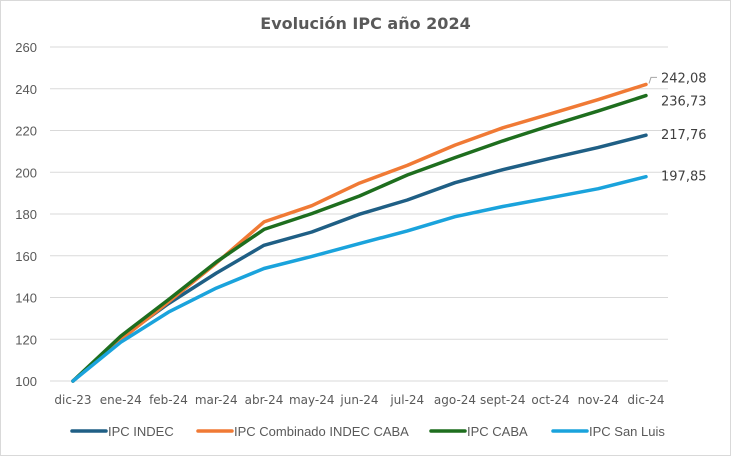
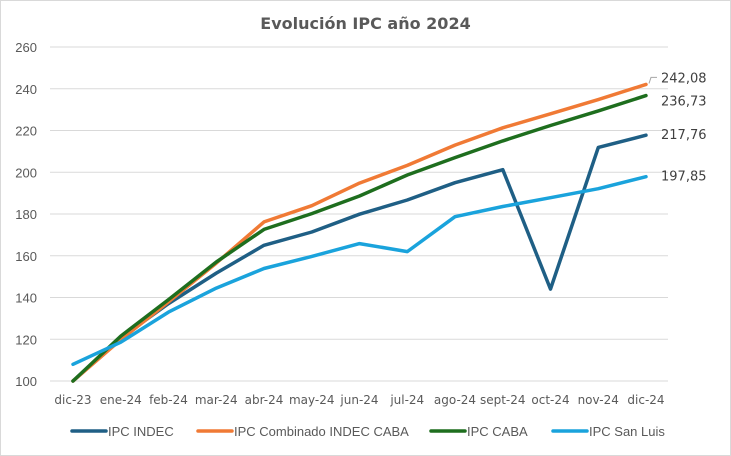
IPC San Luis/dic-23: 100 -> 108
IPC San Luis/jul-24: 172 -> 162
IPC INDEC/oct-24: 207 -> 144
